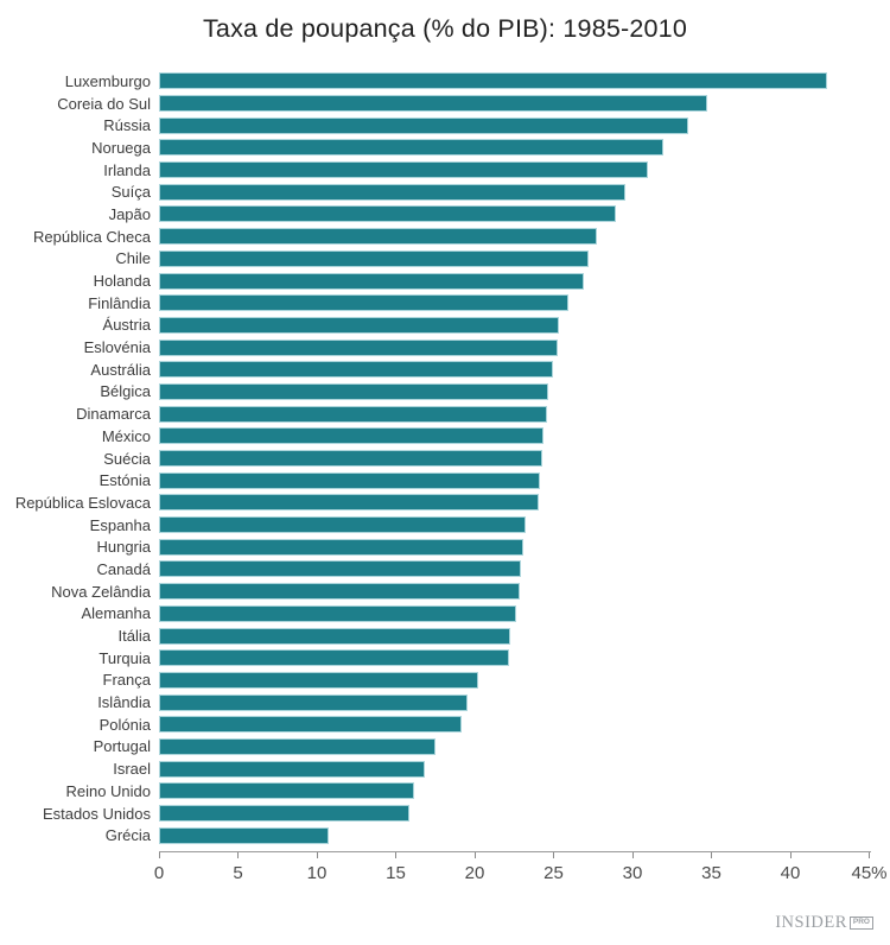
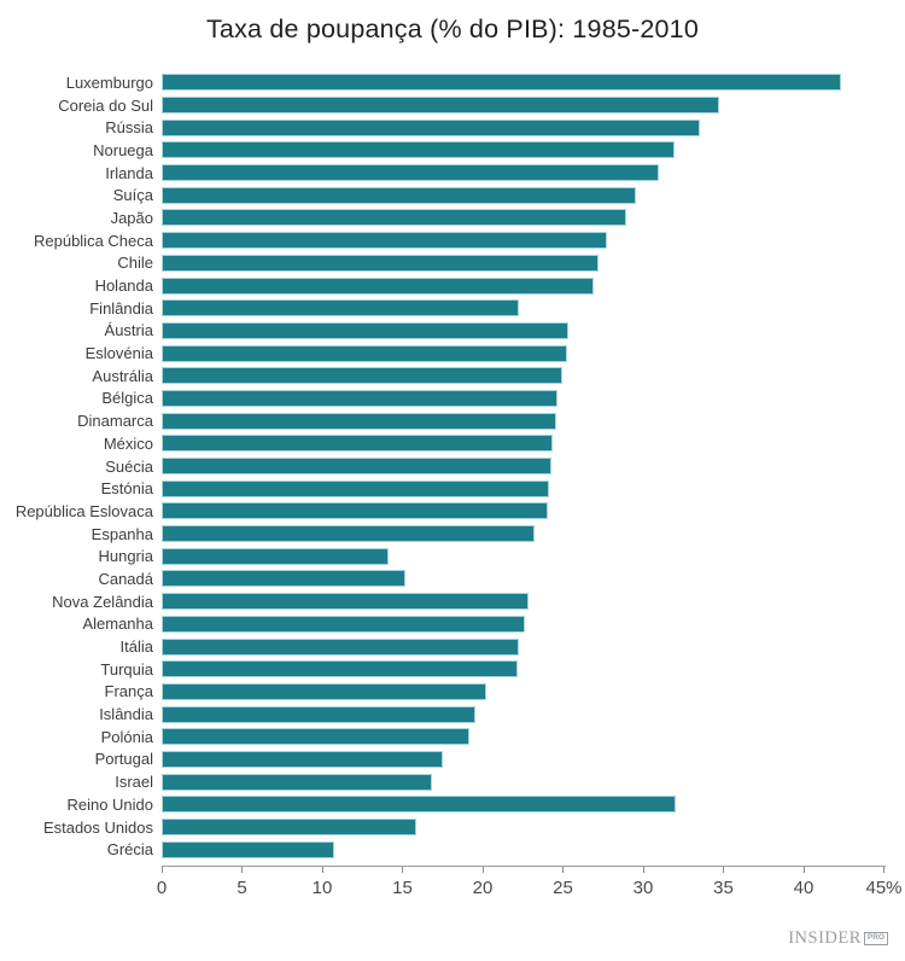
Finlândia: 25.8% -> 22.1%
Hungria: 22.9% -> 14.0%
Canadá: 22.8% -> 15.0%
Reino Unido: 16.0% -> 31.9%
